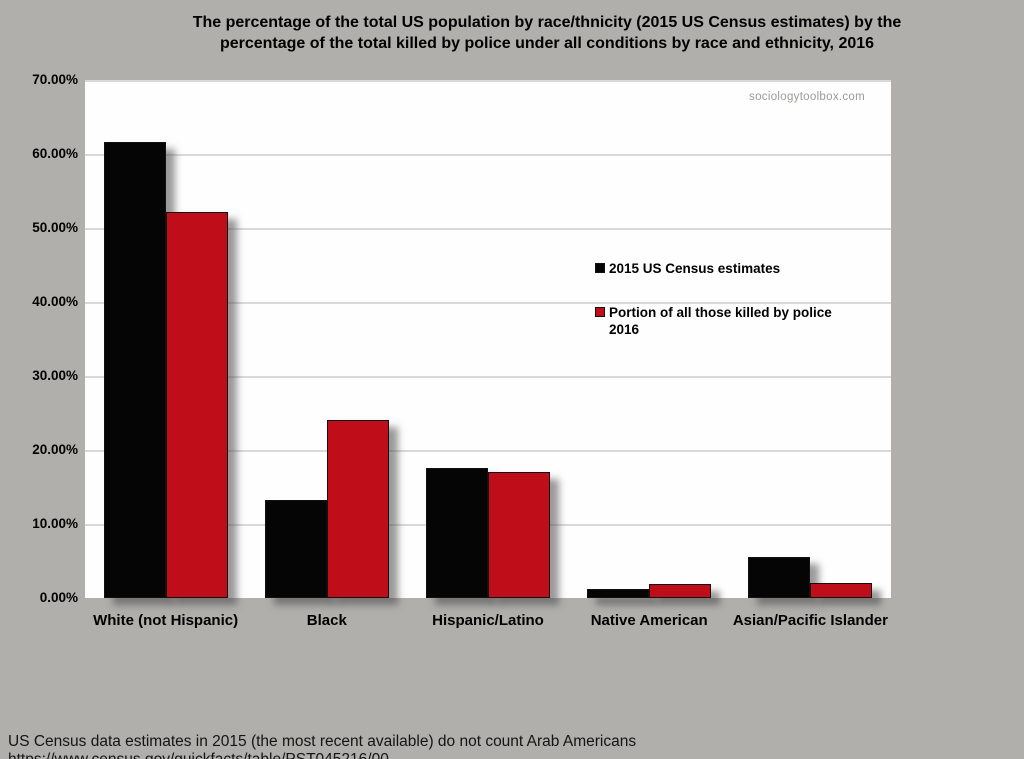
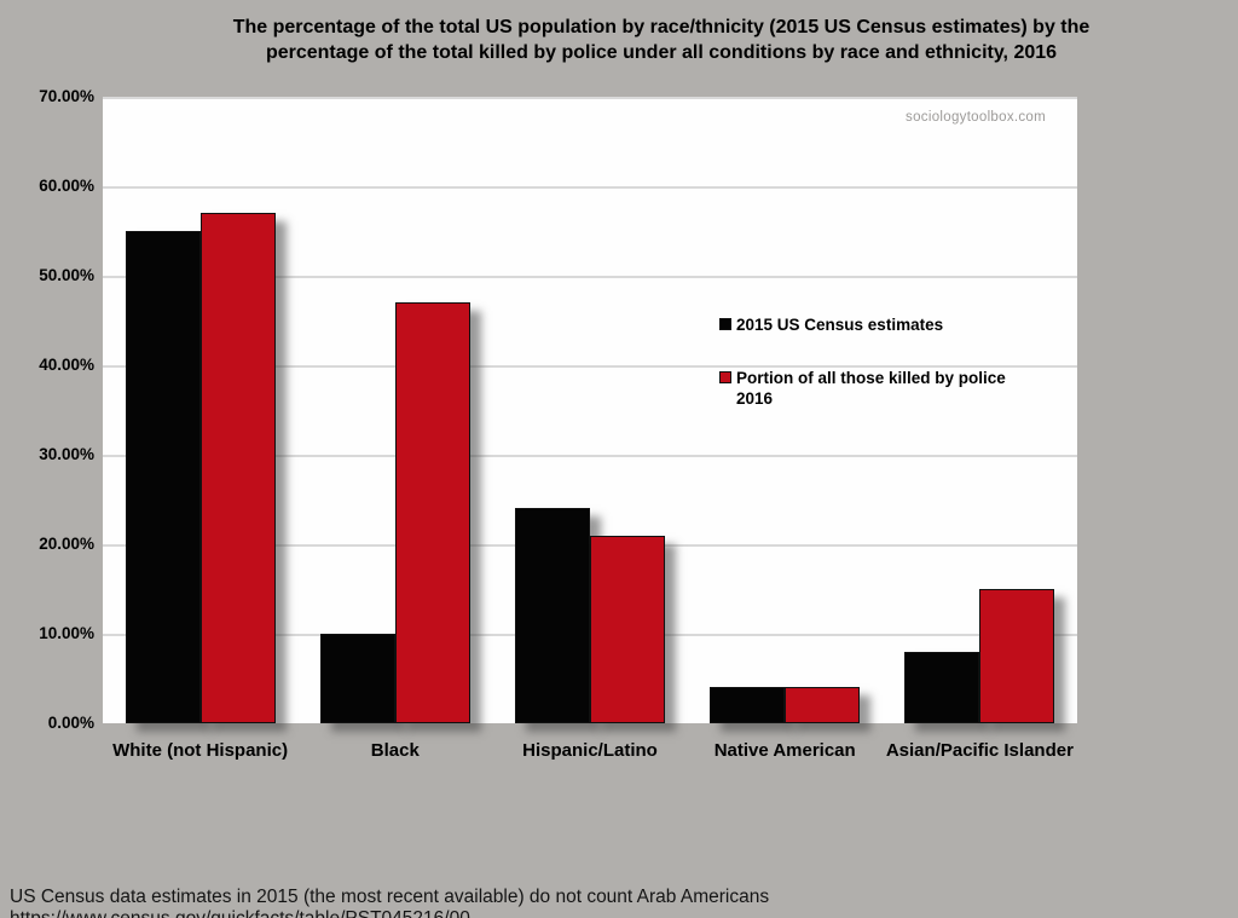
2015 US Census estimates/White (not Hispanic): 62% -> 55%
Portion of all those killed by police 2016/White (not Hispanic): 52% -> 57%
2015 US Census estimates/Black: 13% -> 10%
Portion of all those killed by police 2016/Black: 24% -> 47%
2015 US Census estimates/Hispanic/Latino: 18% -> 24%
Portion of all those killed by police 2016/Hispanic/Latino: 17% -> 21%
2015 US Census estimates/Native American: 1% -> 4%
Portion of all those killed by police 2016/Native American: 2% -> 4%
2015 US Census estimates/Asian/Pacific Islander: 6% -> 8%
Portion of all those killed by police 2016/Asian/Pacific Islander: 2% -> 15%
